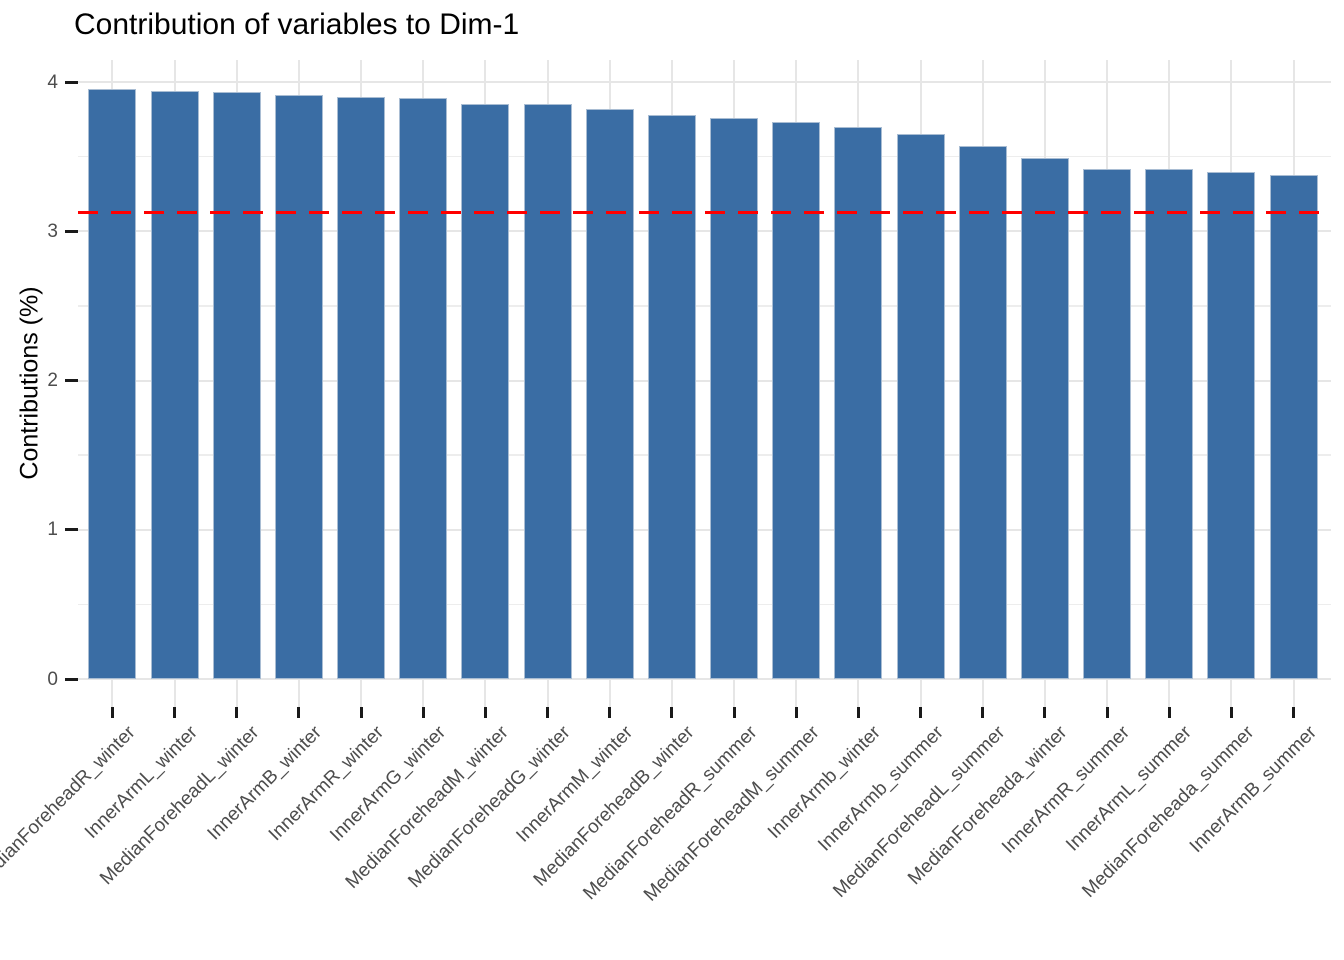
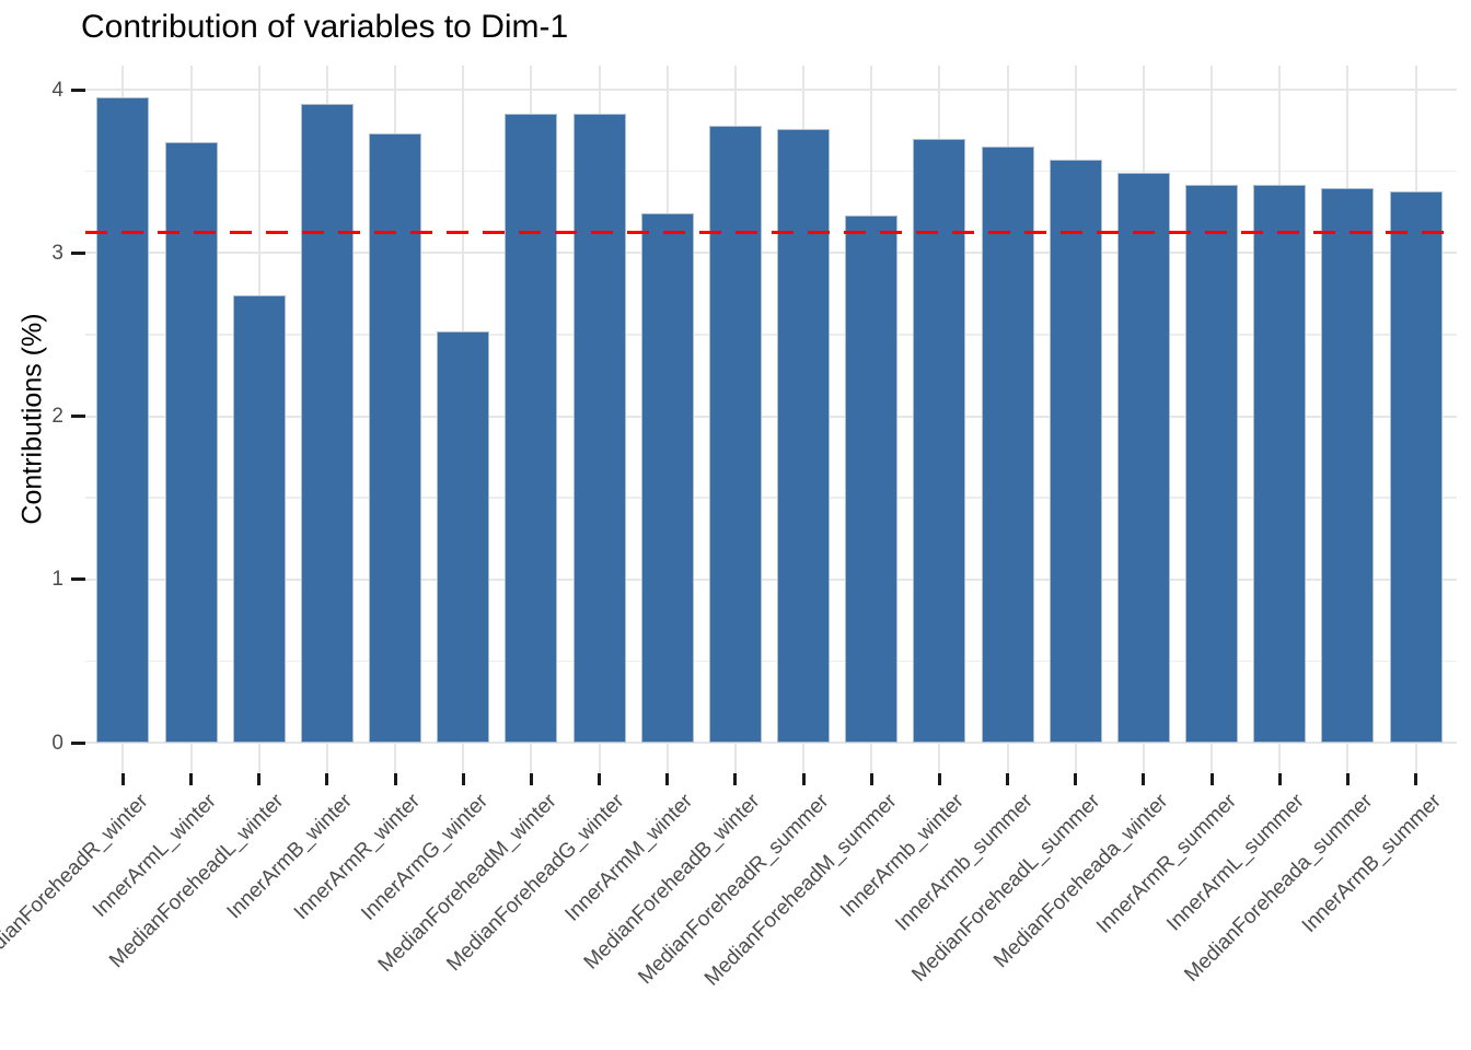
InnerArmL_winter: 3.94 -> 3.68
MedianForeheadL_winter: 3.93 -> 2.74
InnerArmR_winter: 3.90 -> 3.73
InnerArmG_winter: 3.89 -> 2.52
InnerArmM_winter: 3.82 -> 3.24
MedianForeheadM_summer: 3.73 -> 3.23
